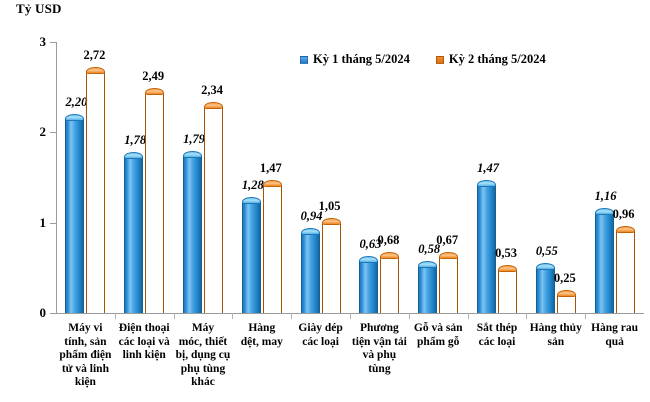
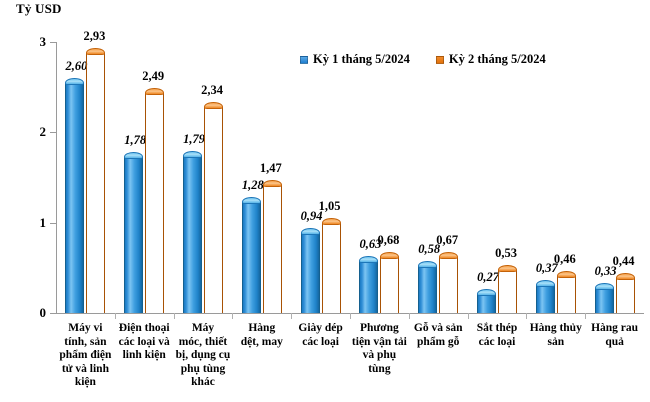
Kỳ 1 tháng 5/2024/Máy vi tính, sản phẩm điện tử và linh kiện: 2,20 -> 2,60
Kỳ 2 tháng 5/2024/Máy vi tính, sản phẩm điện tử và linh kiện: 2,72 -> 2,93
Kỳ 1 tháng 5/2024/Sắt thép các loại: 1,47 -> 0,27
Kỳ 1 tháng 5/2024/Hàng thủy sản: 0,55 -> 0,37
Kỳ 2 tháng 5/2024/Hàng thủy sản: 0,25 -> 0,46
Kỳ 1 tháng 5/2024/Hàng rau quả: 1,16 -> 0,33
Kỳ 2 tháng 5/2024/Hàng rau quả: 0,96 -> 0,44
